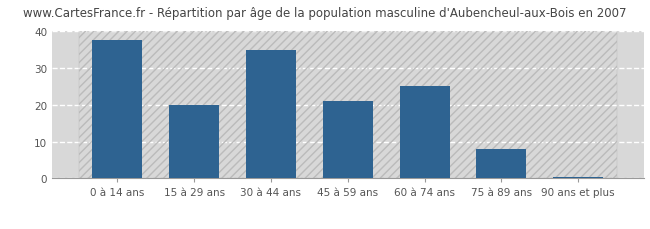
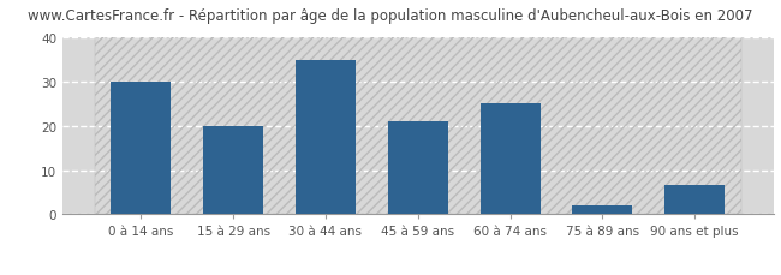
0 à 14 ans: 37.5 -> 30.0
75 à 89 ans: 8.0 -> 2.0
90 ans et plus: 0.5 -> 6.5
